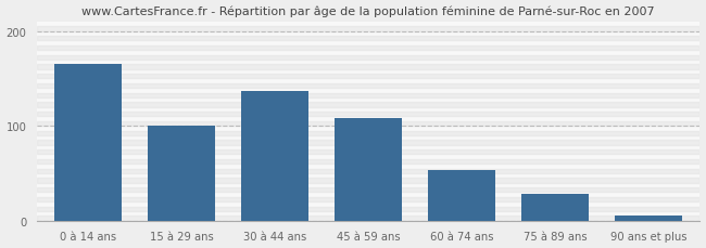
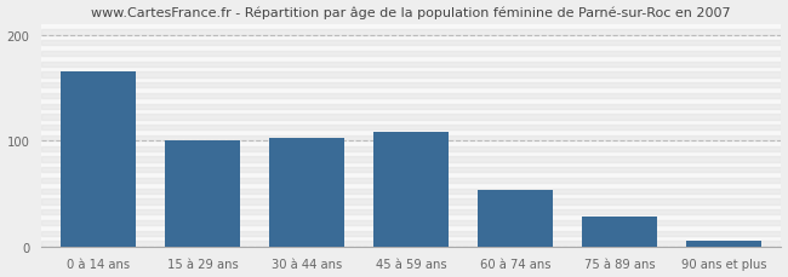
30 à 44 ans: 137 -> 102
